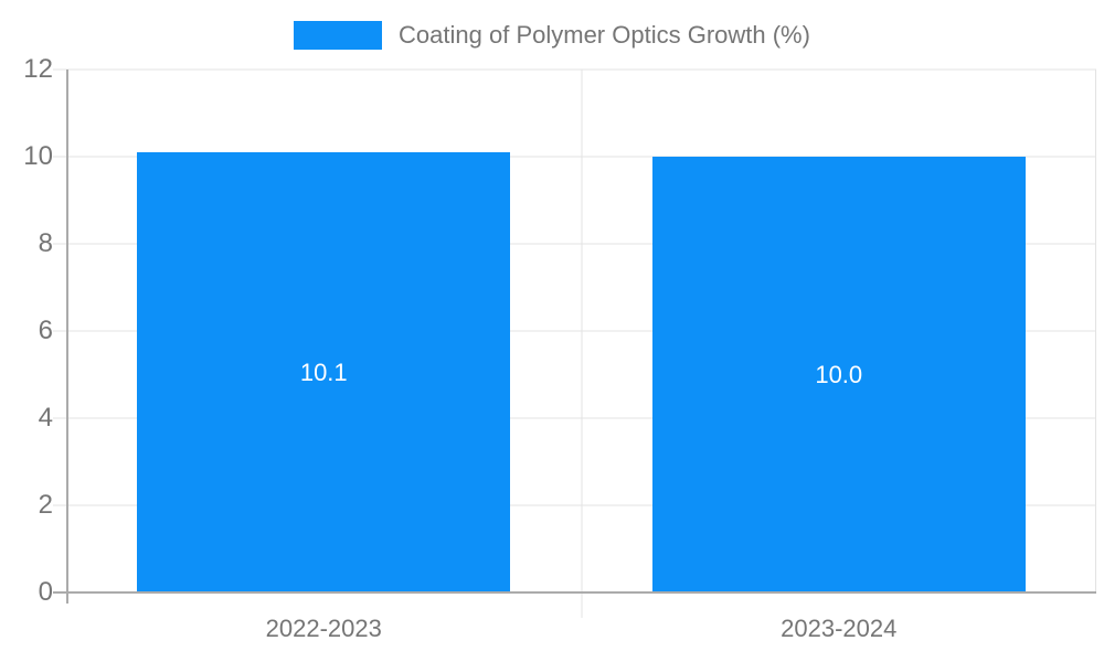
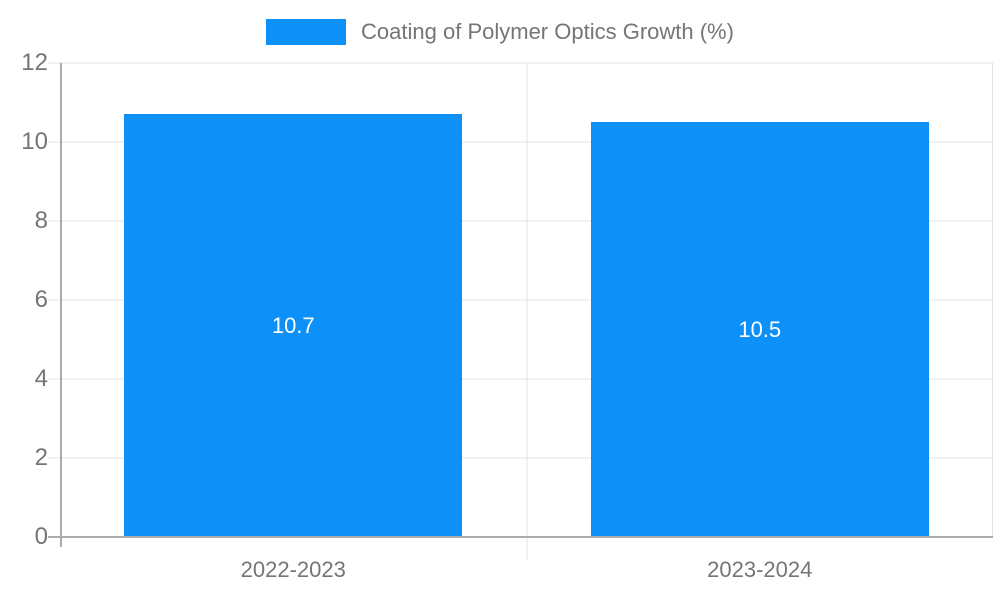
2022-2023: 10.1 -> 10.7
2023-2024: 10.0 -> 10.5
